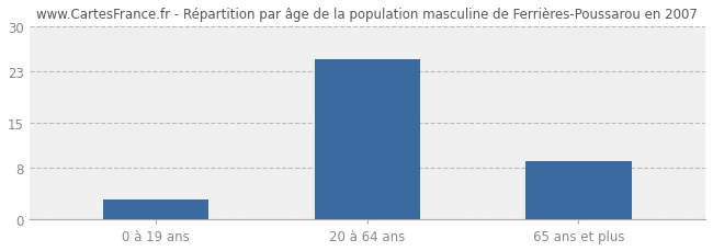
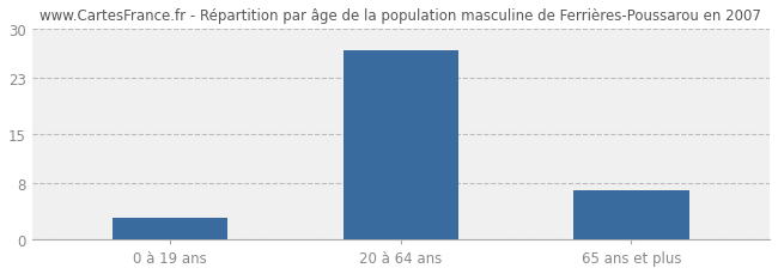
20 à 64 ans: 25 -> 27
65 ans et plus: 9 -> 7
